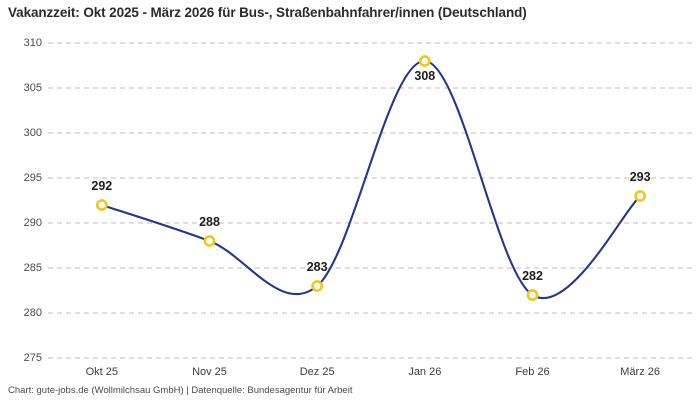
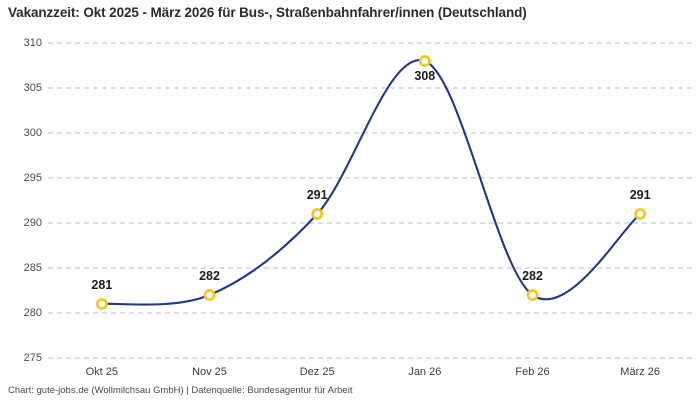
Okt 25: 292 -> 281
Nov 25: 288 -> 282
Dez 25: 283 -> 291
März 26: 293 -> 291
